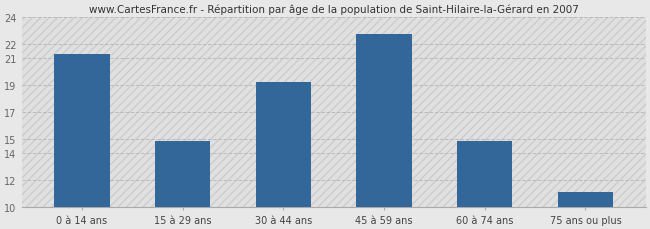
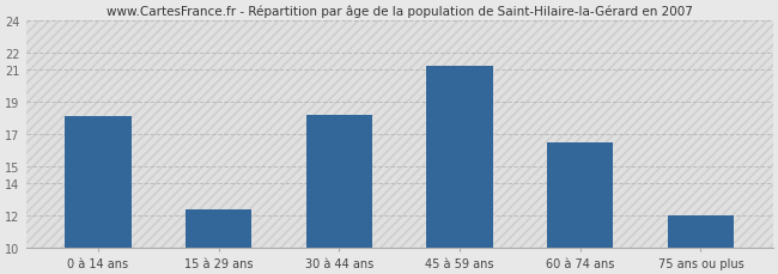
0 à 14 ans: 21.3 -> 18.1
15 à 29 ans: 14.9 -> 12.4
30 à 44 ans: 19.2 -> 18.2
45 à 59 ans: 22.8 -> 21.2
60 à 74 ans: 14.9 -> 16.5
75 ans ou plus: 11.1 -> 12.0
